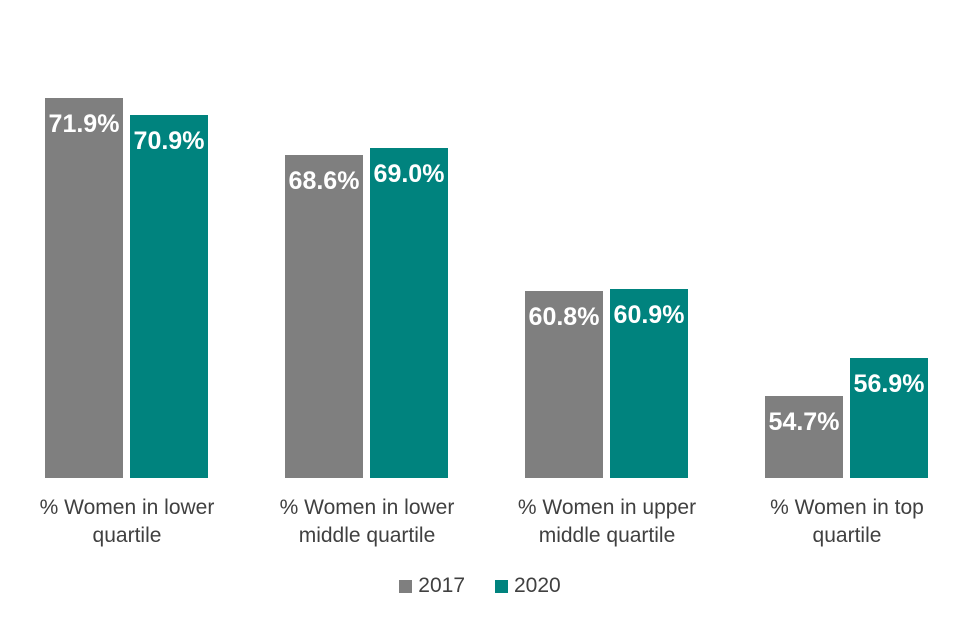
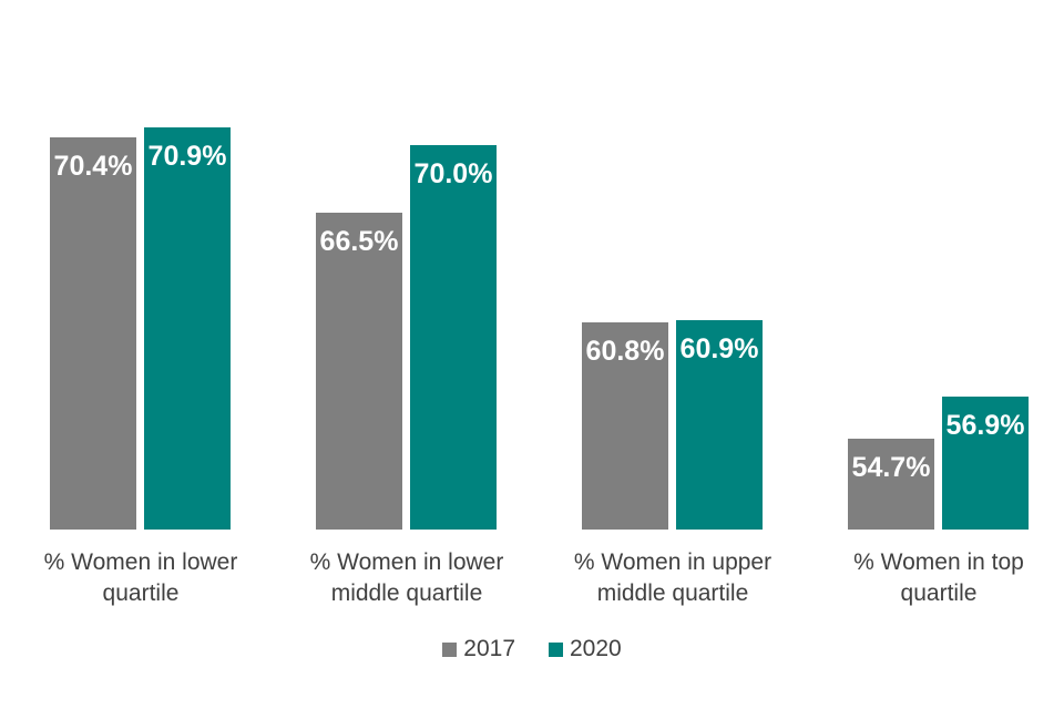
2017/% Women in lower quartile: 71.9% -> 70.4%
2017/% Women in lower middle quartile: 68.6% -> 66.5%
2020/% Women in lower middle quartile: 69.0% -> 70.0%
